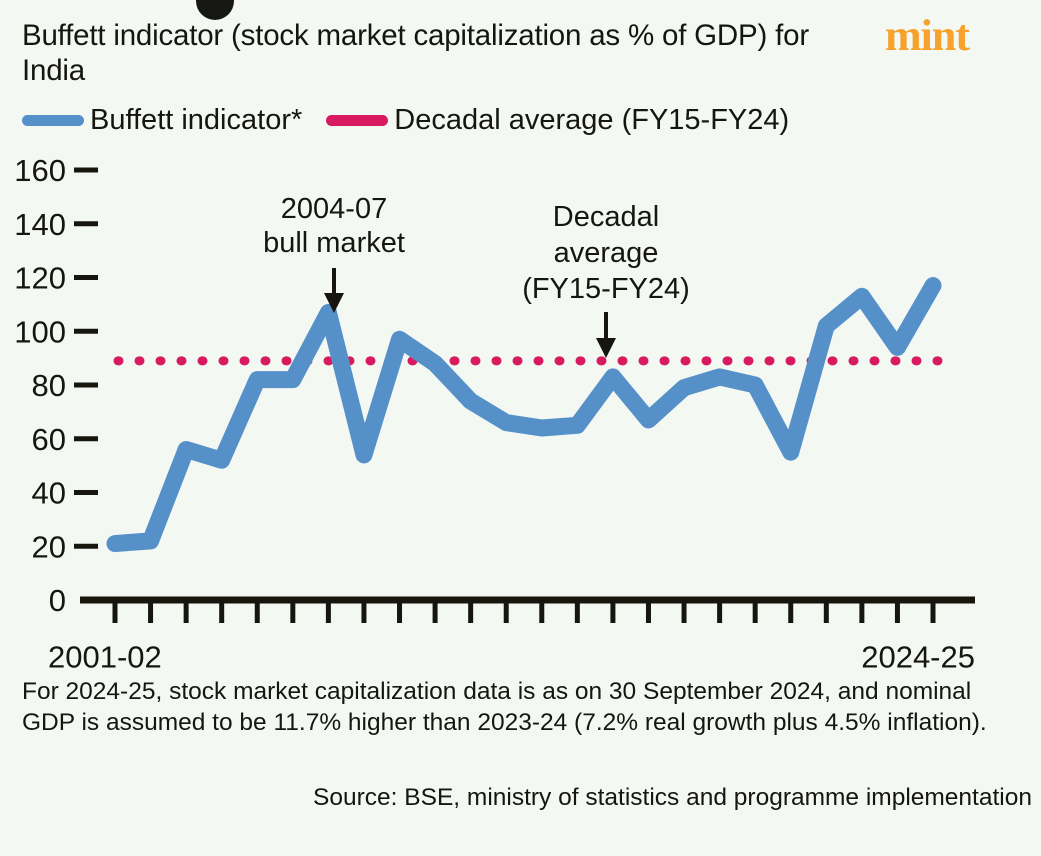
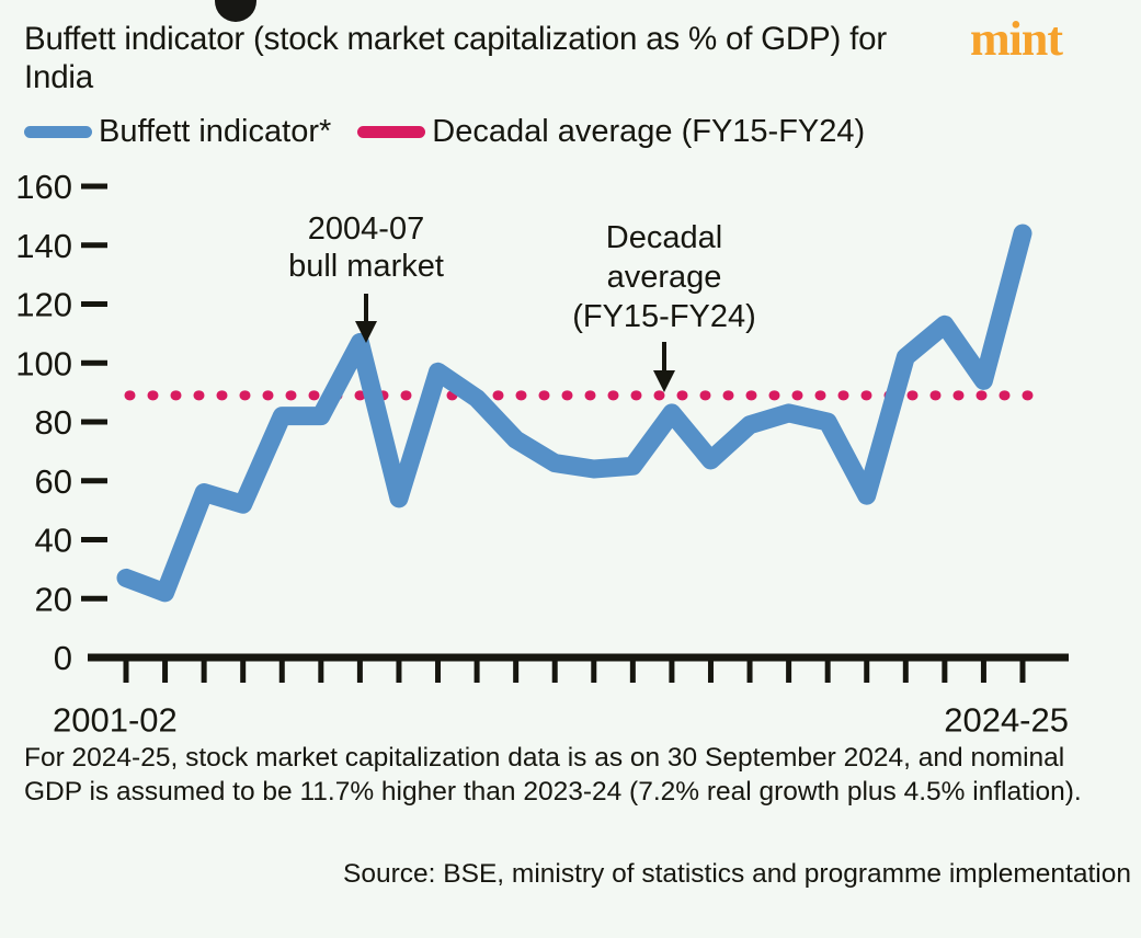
2001-02: 21 -> 27
2024-25: 117 -> 144
